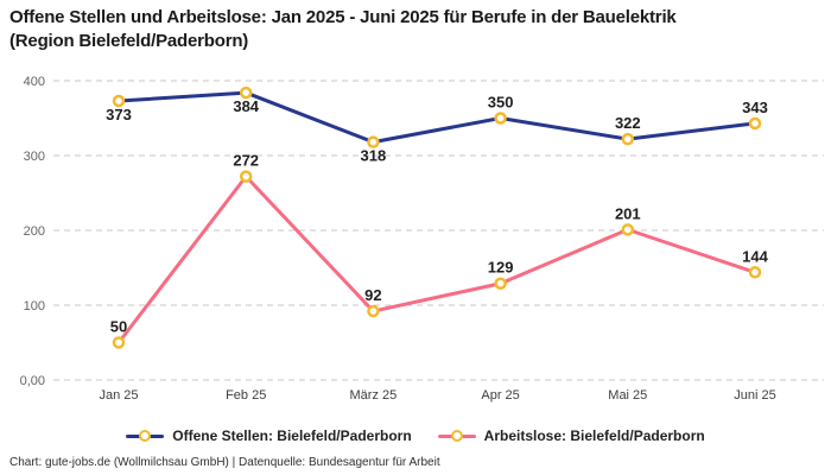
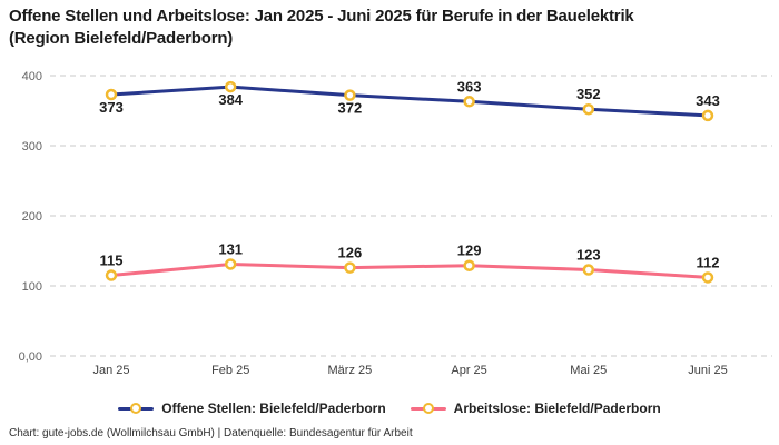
Arbeitslose: Bielefeld/Paderborn/Jan 25: 50 -> 115
Arbeitslose: Bielefeld/Paderborn/Feb 25: 272 -> 131
Offene Stellen: Bielefeld/Paderborn/März 25: 318 -> 372
Arbeitslose: Bielefeld/Paderborn/März 25: 92 -> 126
Offene Stellen: Bielefeld/Paderborn/Apr 25: 350 -> 363
Offene Stellen: Bielefeld/Paderborn/Mai 25: 322 -> 352
Arbeitslose: Bielefeld/Paderborn/Mai 25: 201 -> 123
Arbeitslose: Bielefeld/Paderborn/Juni 25: 144 -> 112
